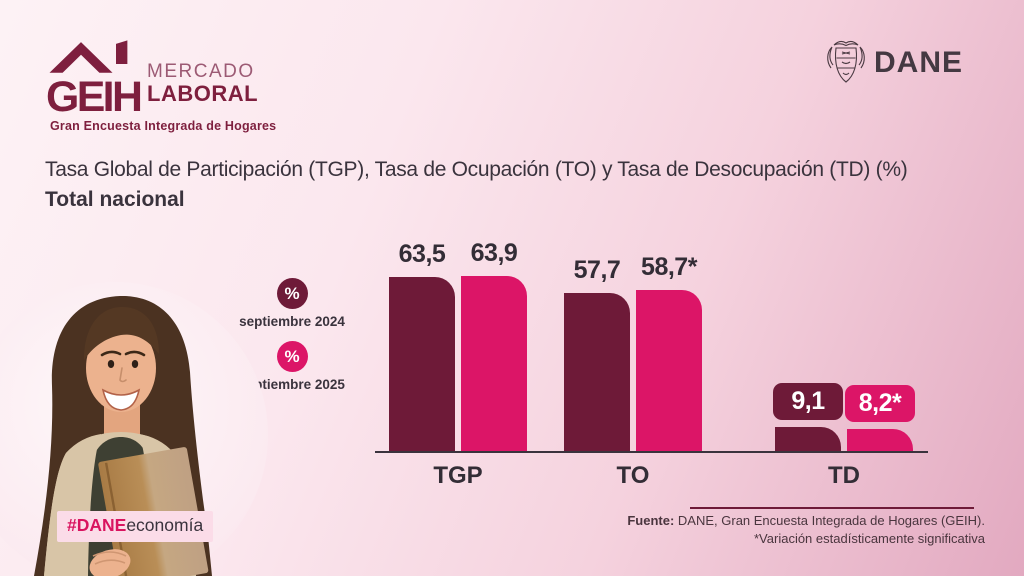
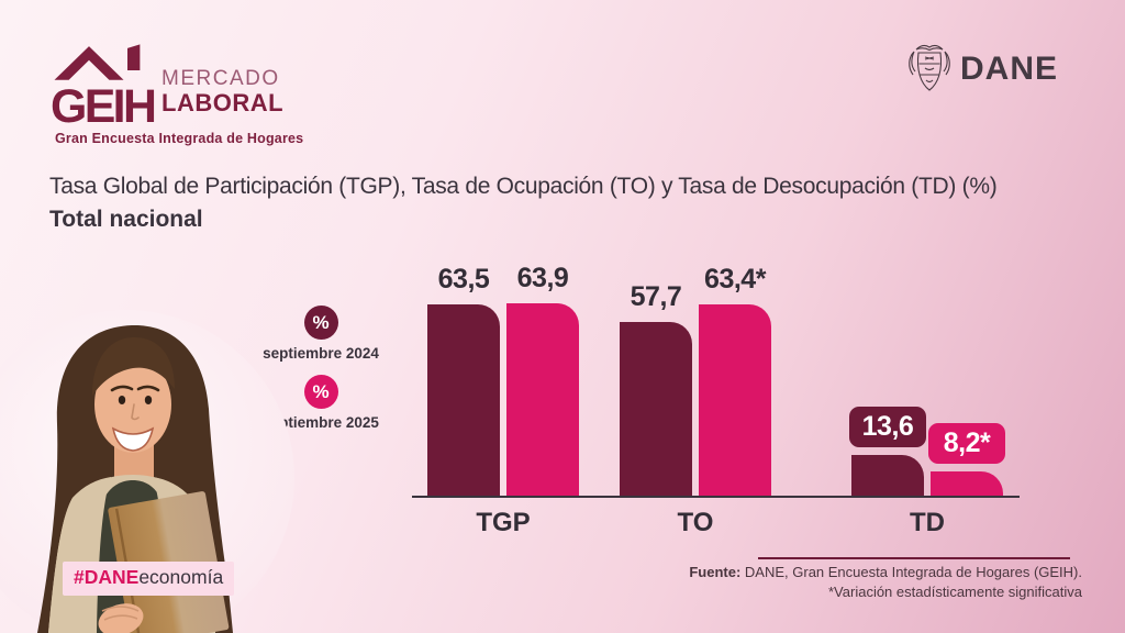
septiembre 2025/TO: 58,7 -> 63,4
septiembre 2024/TD: 9,1 -> 13,6
